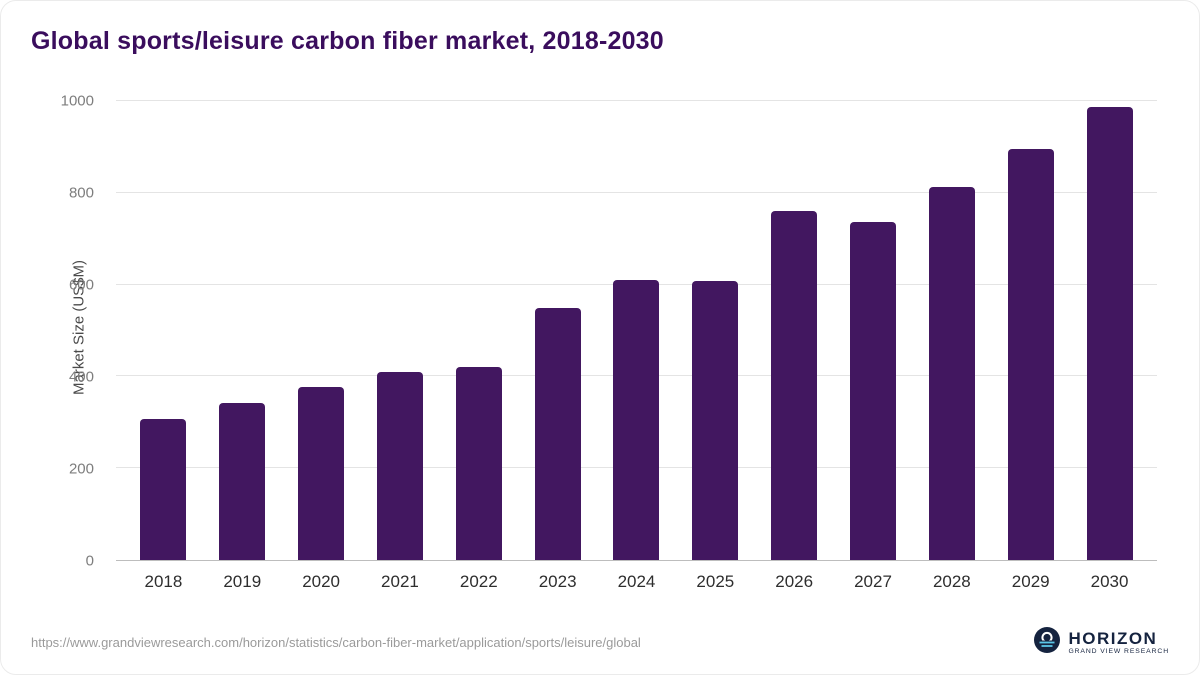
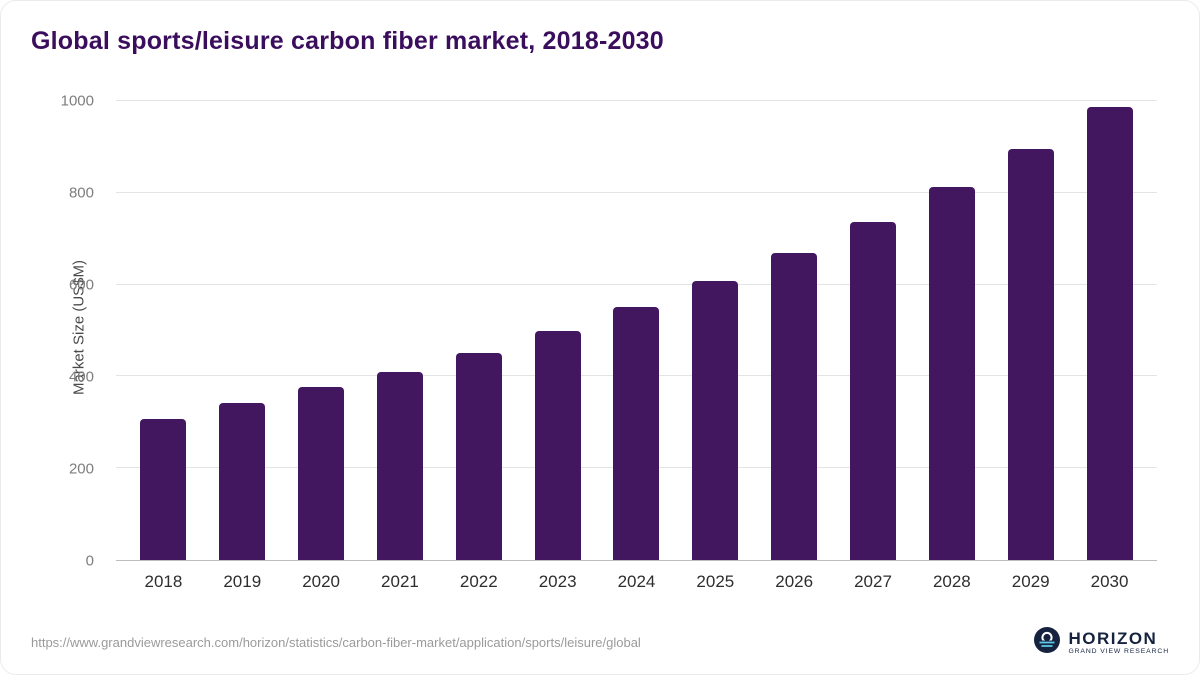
2022: 420 -> 450
2023: 550 -> 500
2024: 610 -> 550
2026: 760 -> 670
